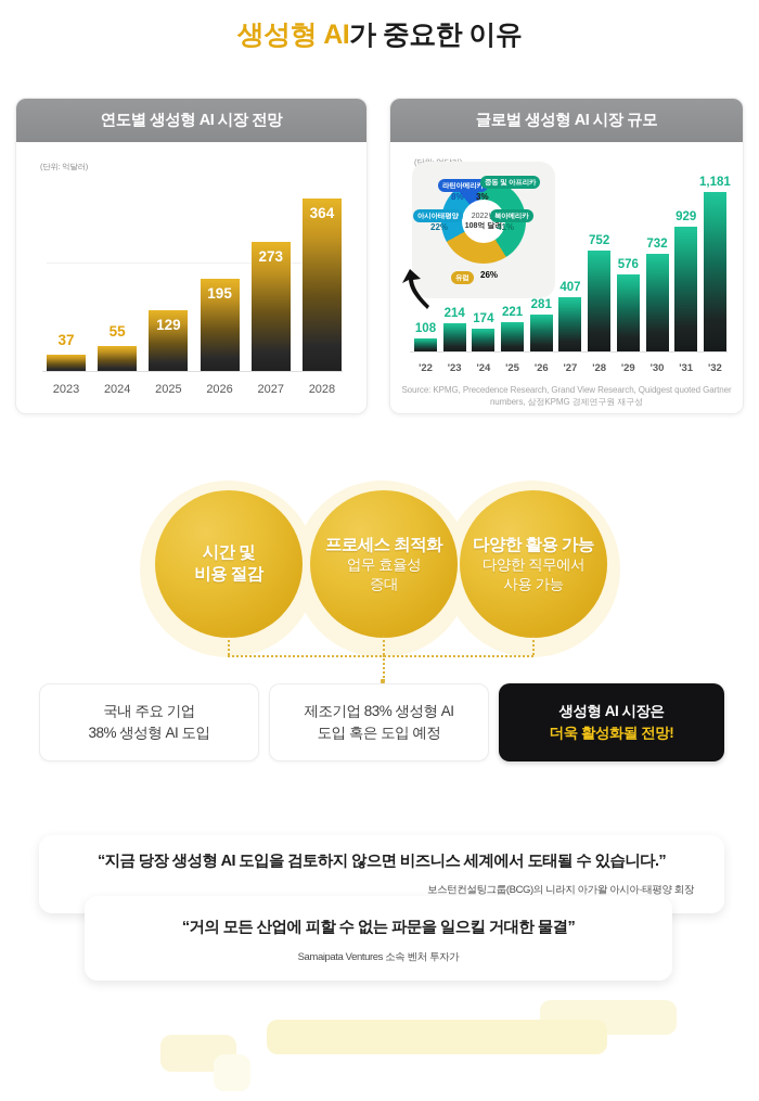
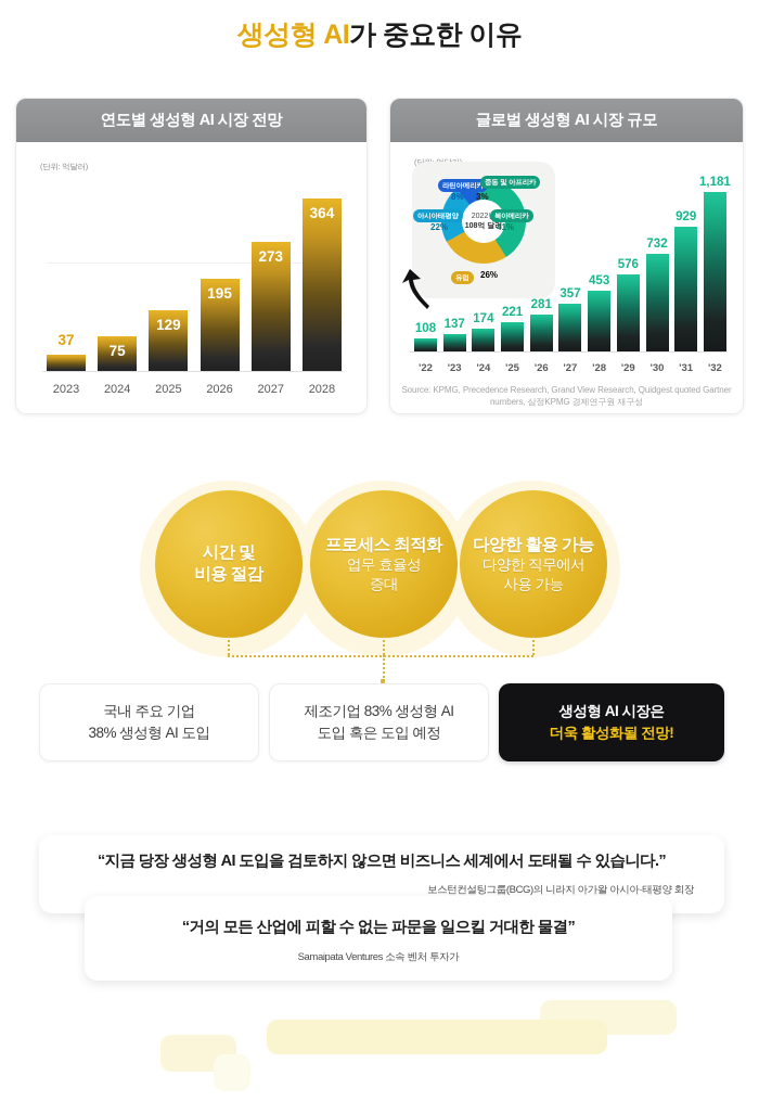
연도별 생성형 AI 시장 전망/2024: 55 -> 75
글로벌 생성형 AI 시장 규모/'23: 214 -> 137
글로벌 생성형 AI 시장 규모/'27: 407 -> 357
글로벌 생성형 AI 시장 규모/'28: 752 -> 453
